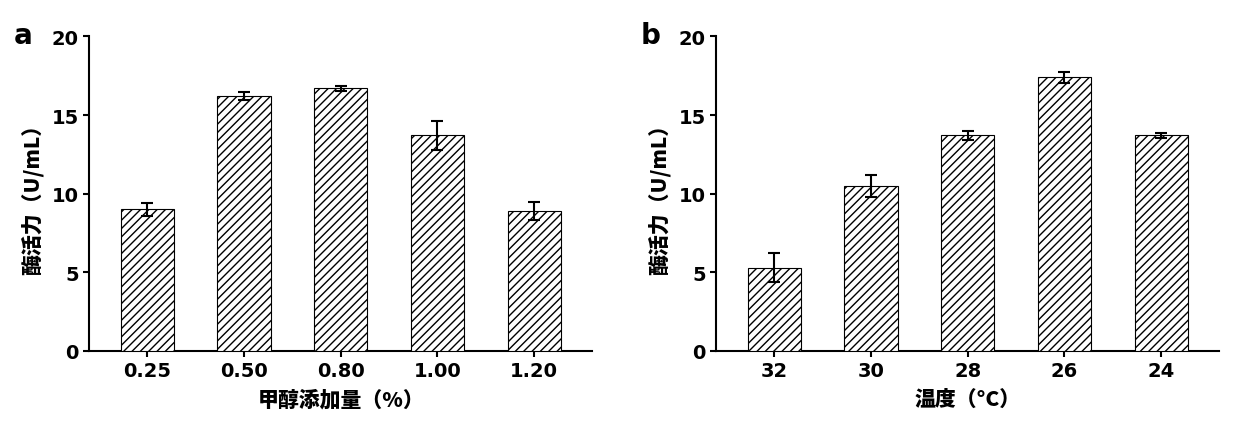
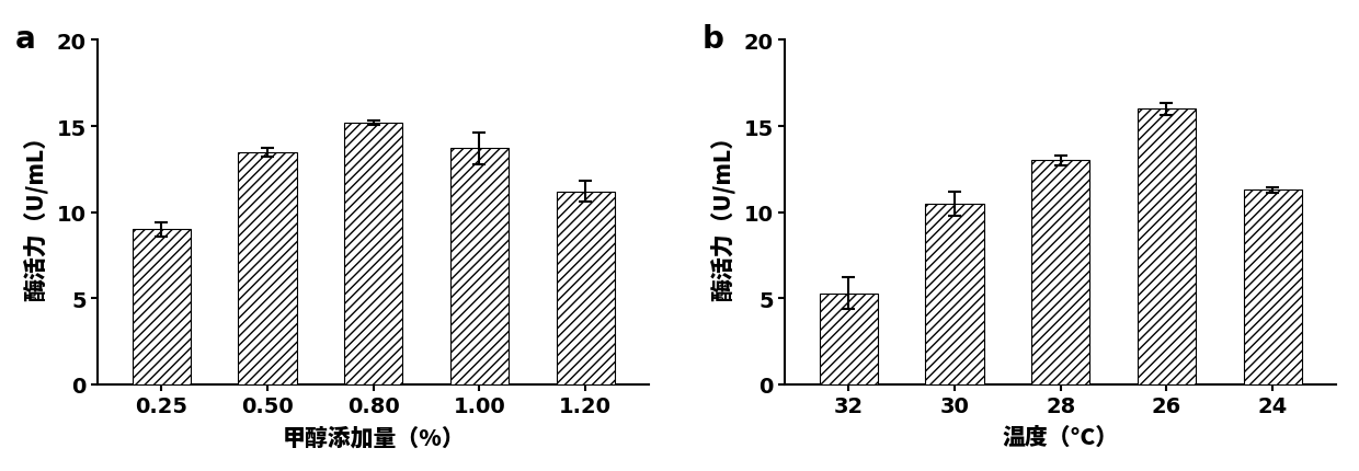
0.50: 16.2 -> 13.5
0.80: 16.7 -> 15.2
1.20: 8.9 -> 11.2
28: 13.7 -> 13.0
26: 17.4 -> 16.0
24: 13.7 -> 11.3
